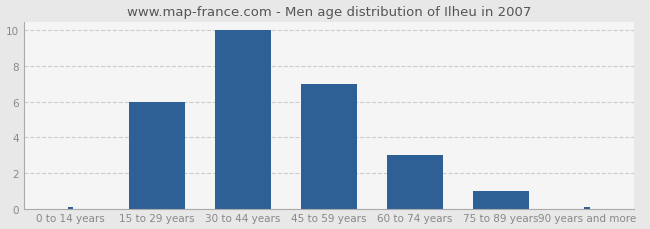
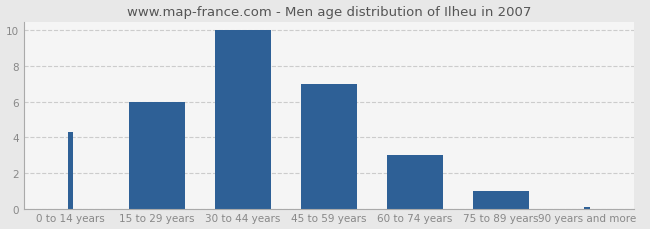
0 to 14 years: 0.1 -> 4.3
